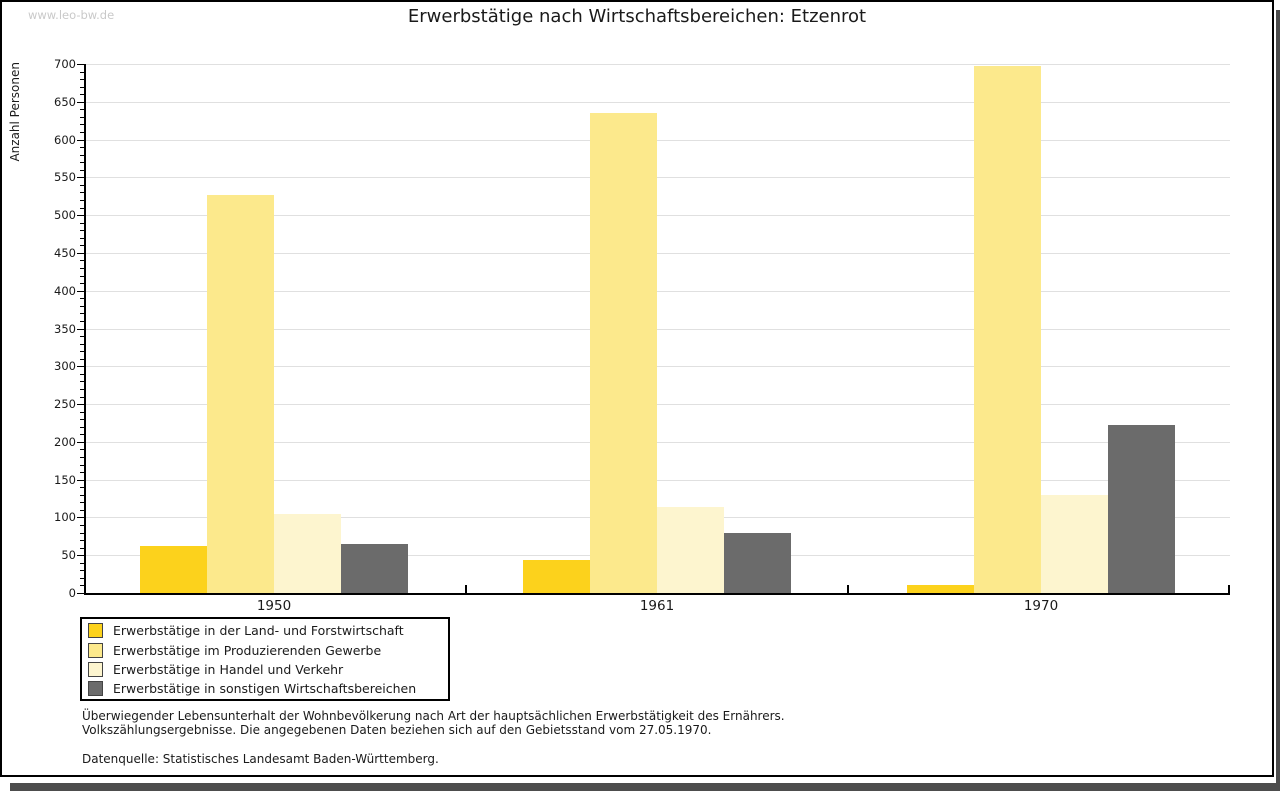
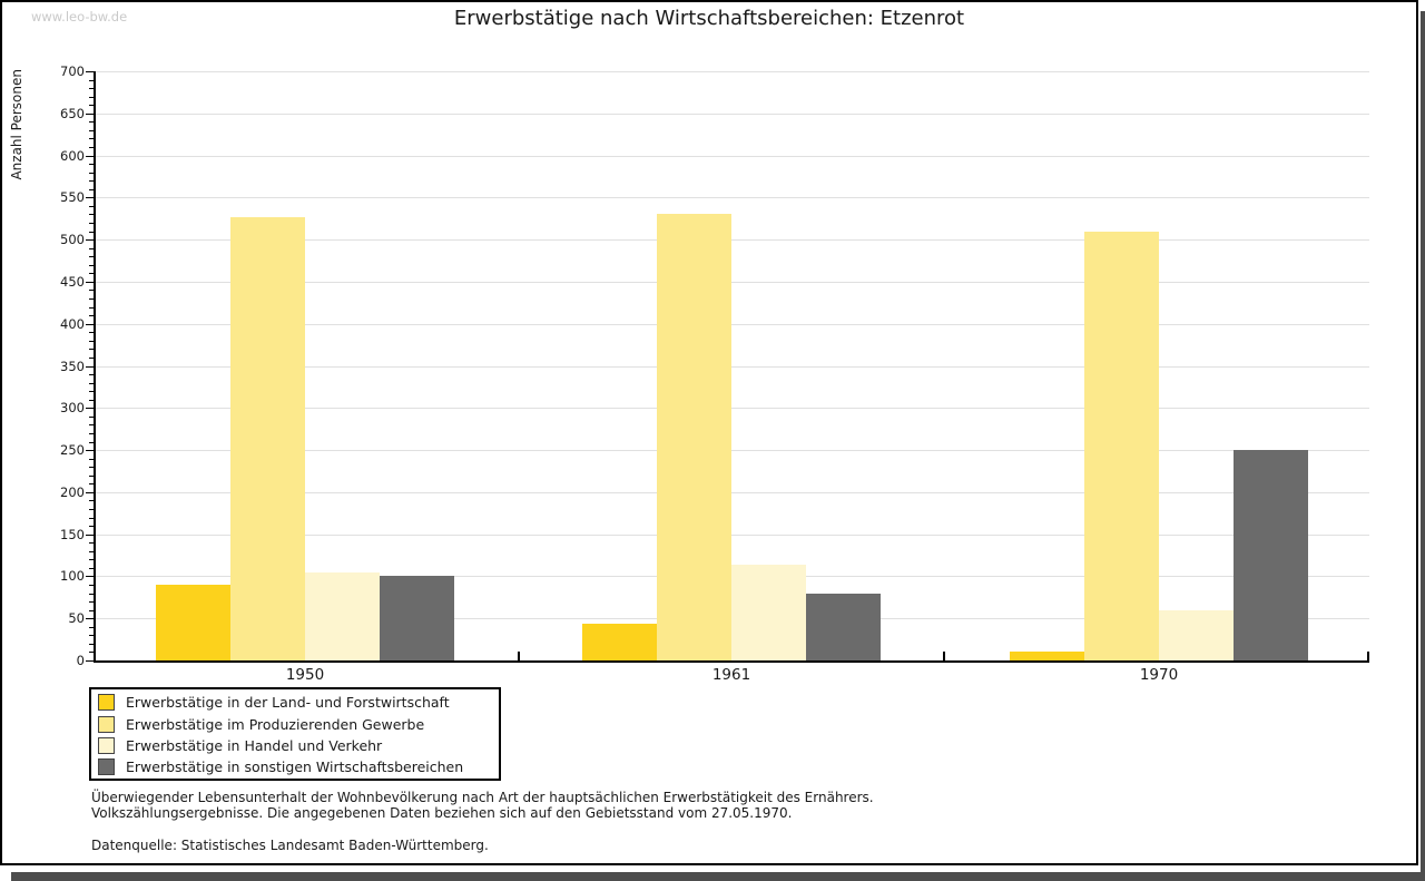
Erwerbstätige in der Land- und Forstwirtschaft/1950: 60 -> 90
Erwerbstätige in sonstigen Wirtschaftsbereichen/1950: 60 -> 100
Erwerbstätige im Produzierenden Gewerbe/1961: 640 -> 530
Erwerbstätige im Produzierenden Gewerbe/1970: 700 -> 510
Erwerbstätige in Handel und Verkehr/1970: 130 -> 60
Erwerbstätige in sonstigen Wirtschaftsbereichen/1970: 220 -> 250
